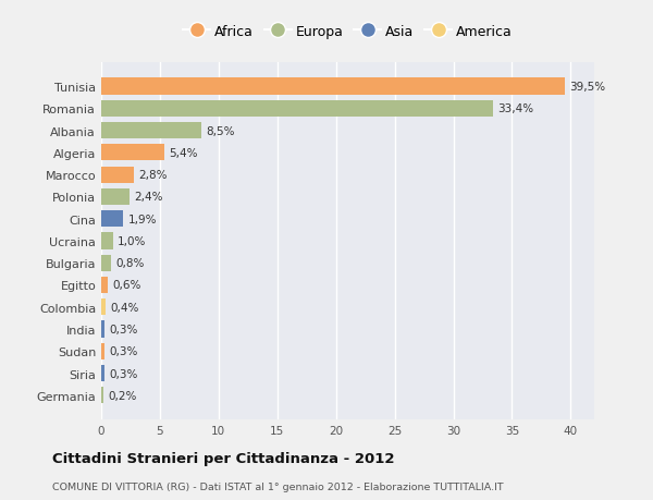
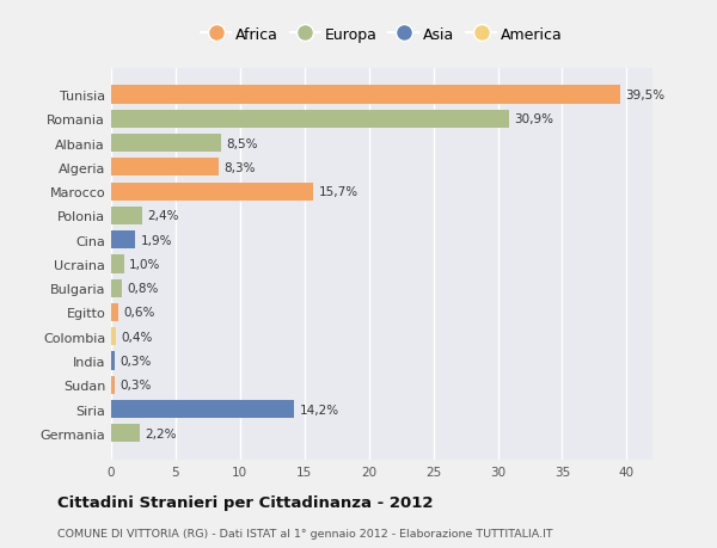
Romania: 33,4% -> 30,9%
Algeria: 5,4% -> 8,3%
Marocco: 2,8% -> 15,7%
Siria: 0,3% -> 14,2%
Germania: 0,2% -> 2,2%
